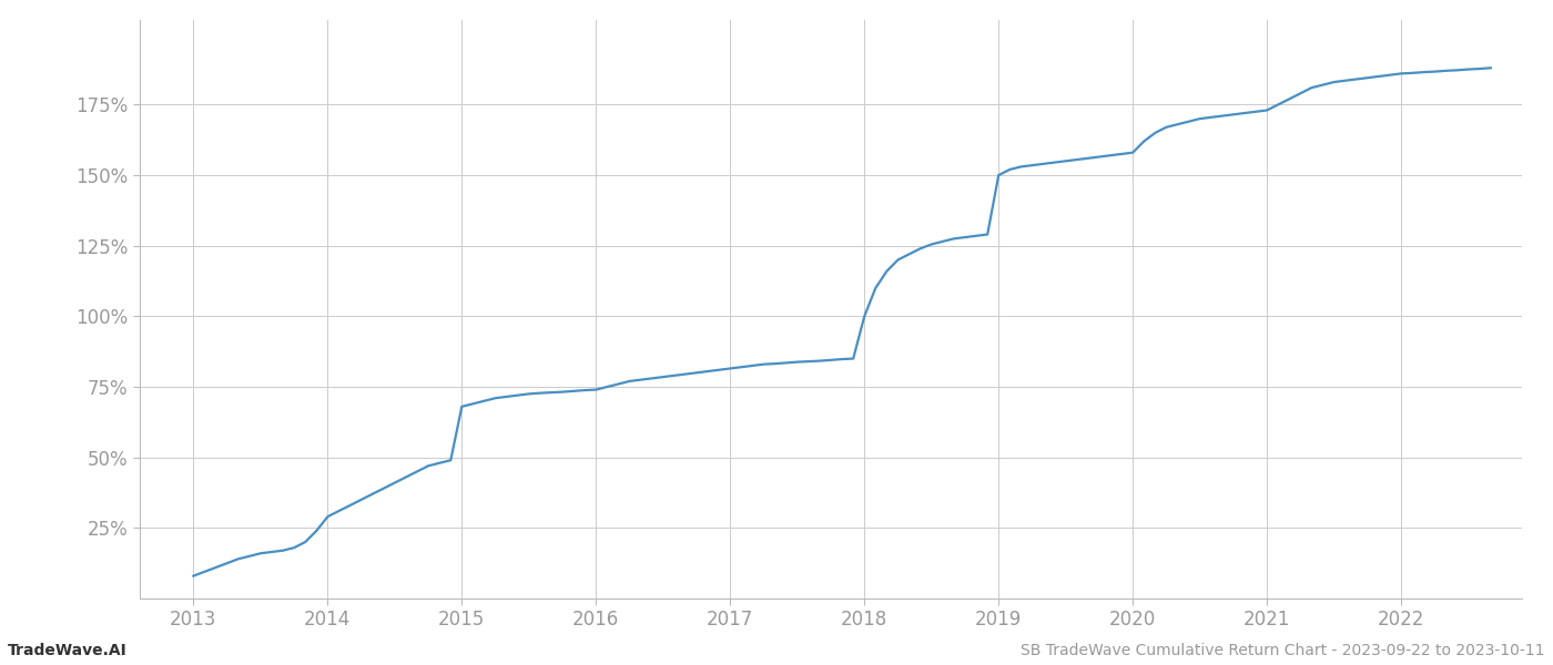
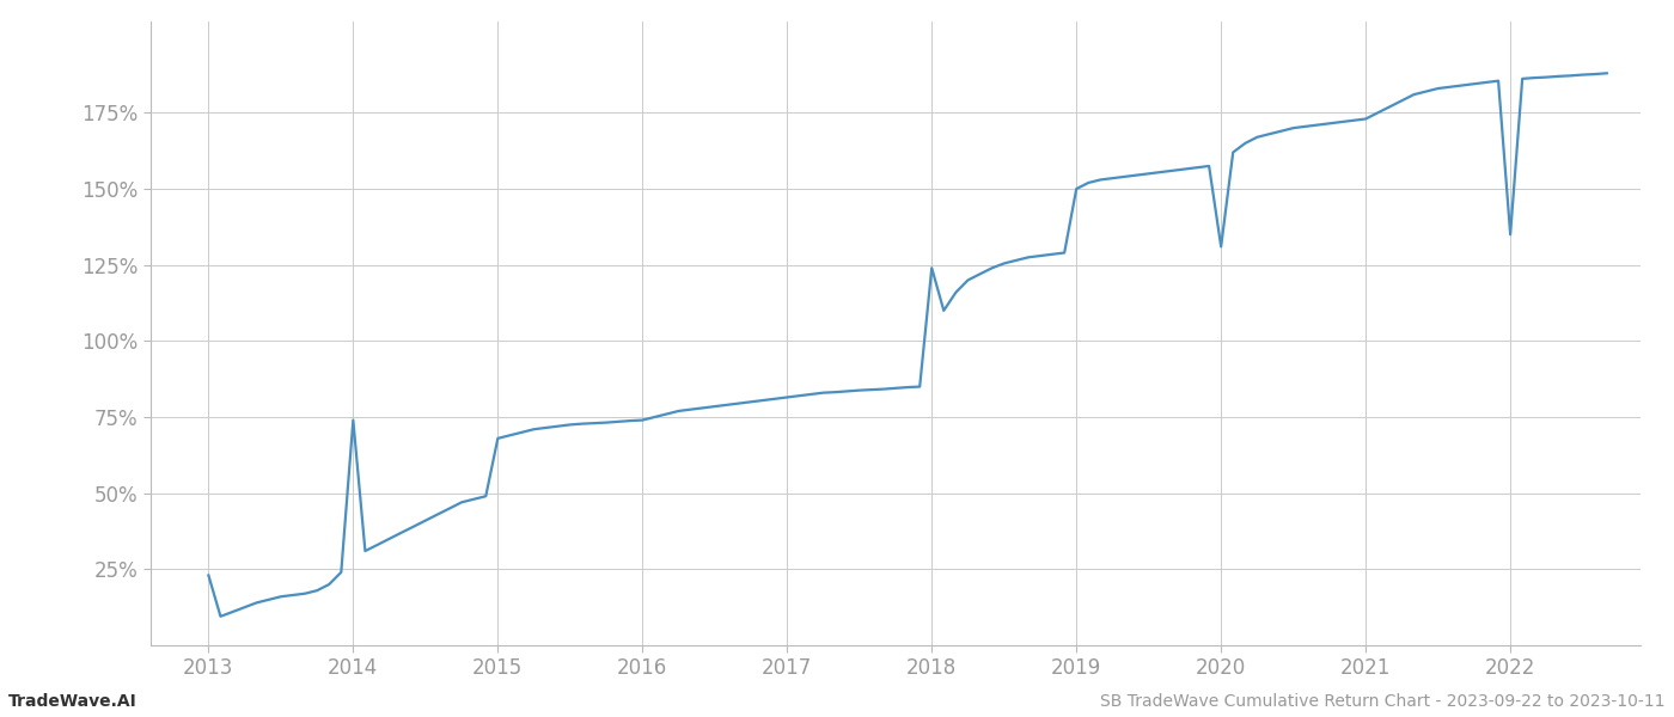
2013: 8.0% -> 23.0%
2014: 29.0% -> 74.0%
2018: 100.0% -> 124.0%
2020: 158.0% -> 131.0%
2022: 186.0% -> 135.0%
